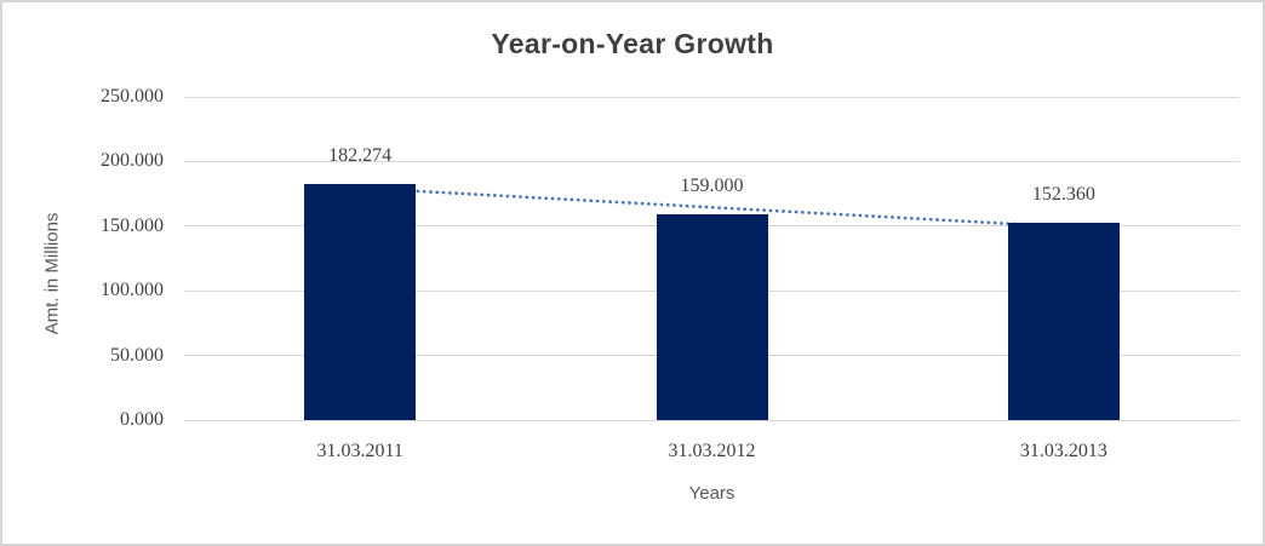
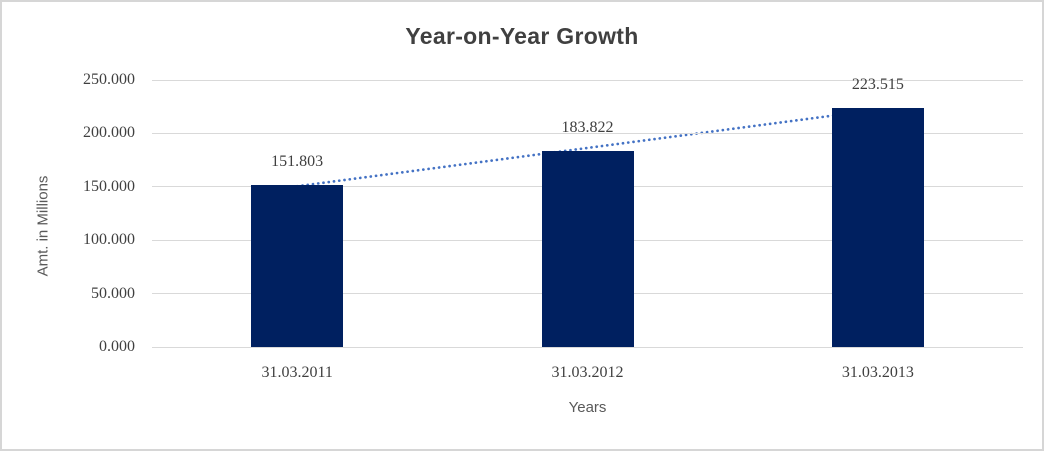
31.03.2011: 182.274 -> 151.803
31.03.2012: 159.000 -> 183.822
31.03.2013: 152.360 -> 223.515
